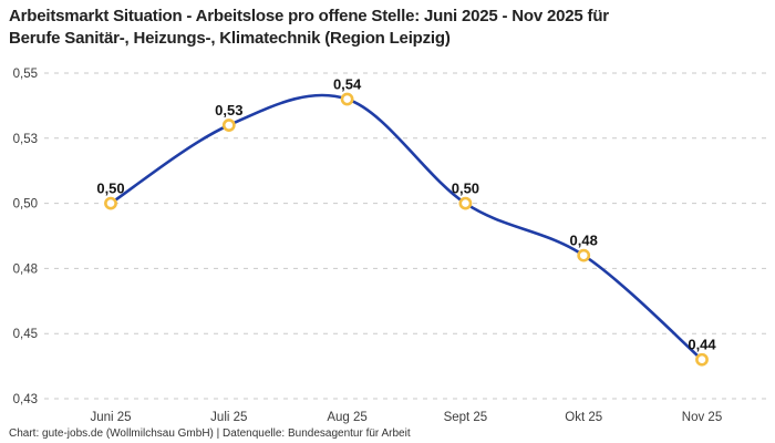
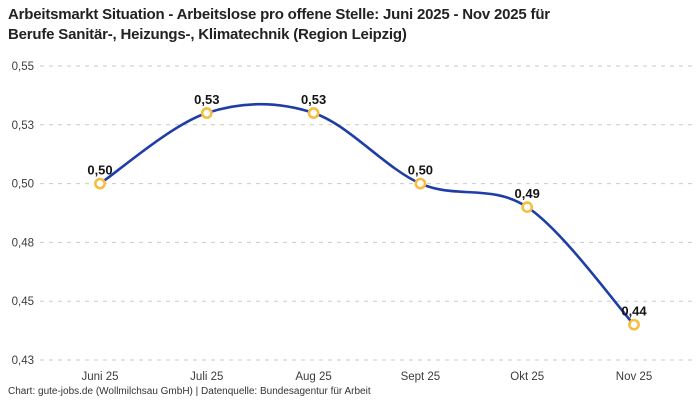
Aug 25: 0,54 -> 0,53
Okt 25: 0,48 -> 0,49
